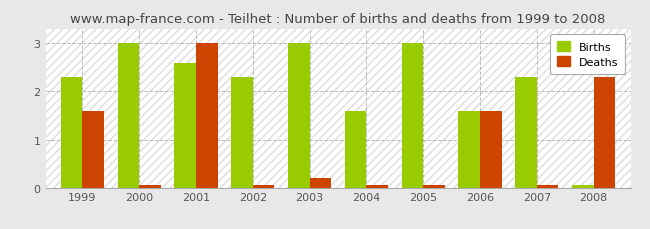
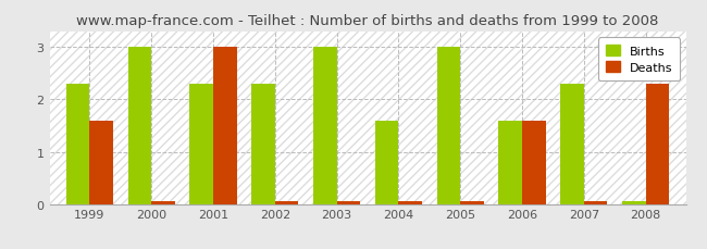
Births/2001: 2.60 -> 2.30
Deaths/2003: 0.20 -> 0.05
